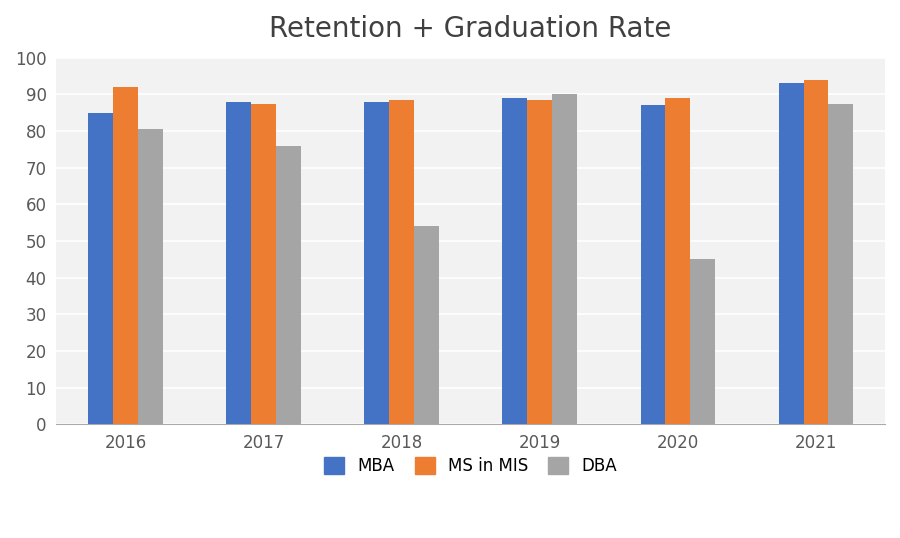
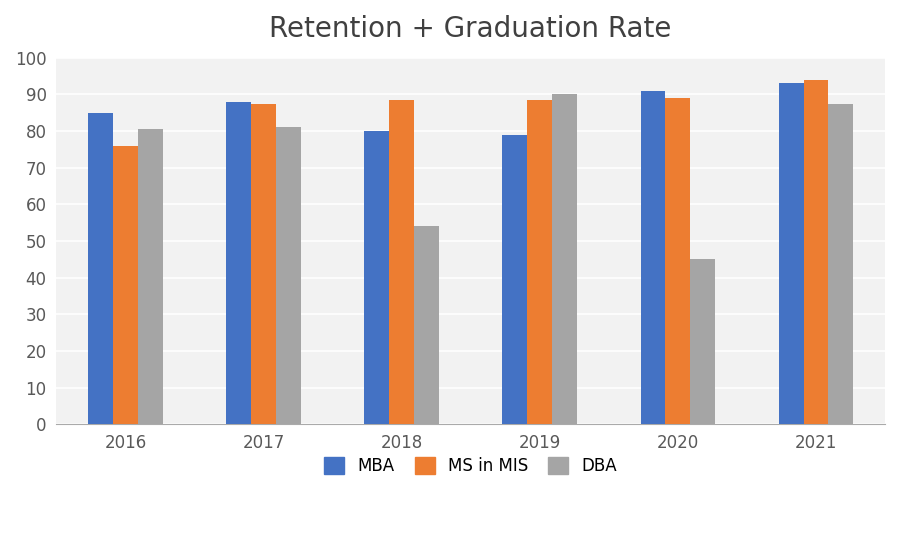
MS in MIS/2016: 92.0 -> 76.0
DBA/2017: 76.0 -> 81.0
MBA/2018: 88 -> 80
MBA/2019: 89 -> 79
MBA/2020: 87 -> 91
